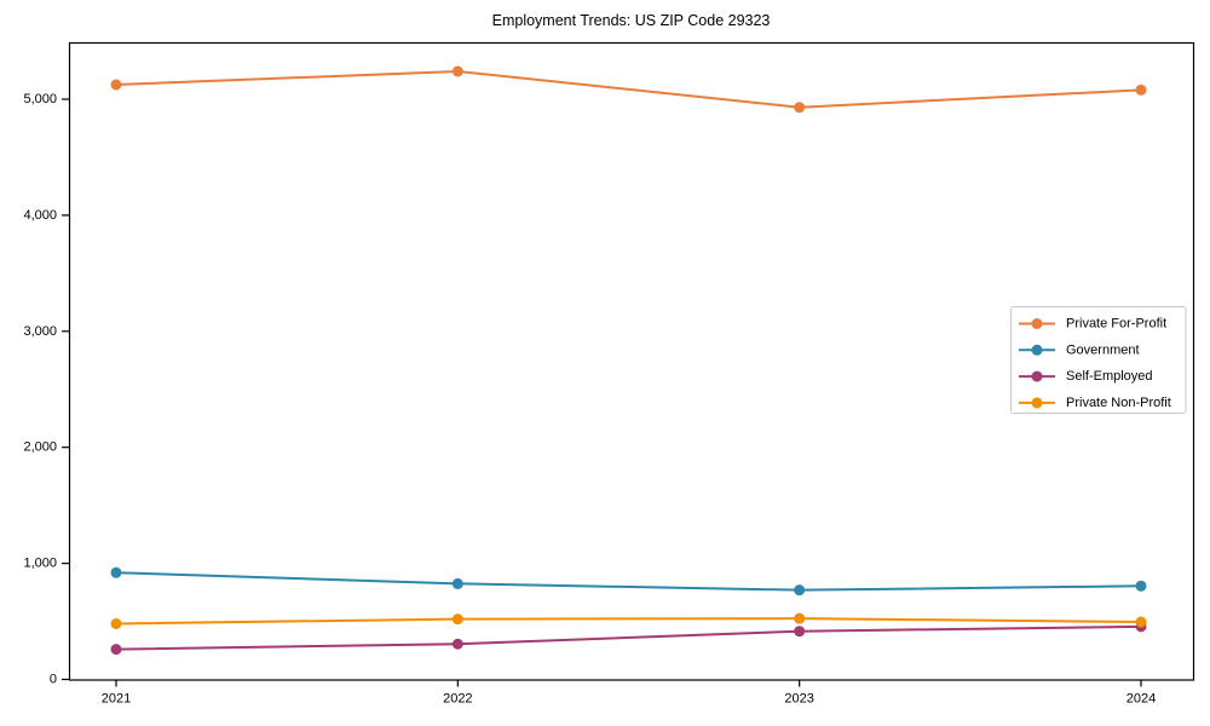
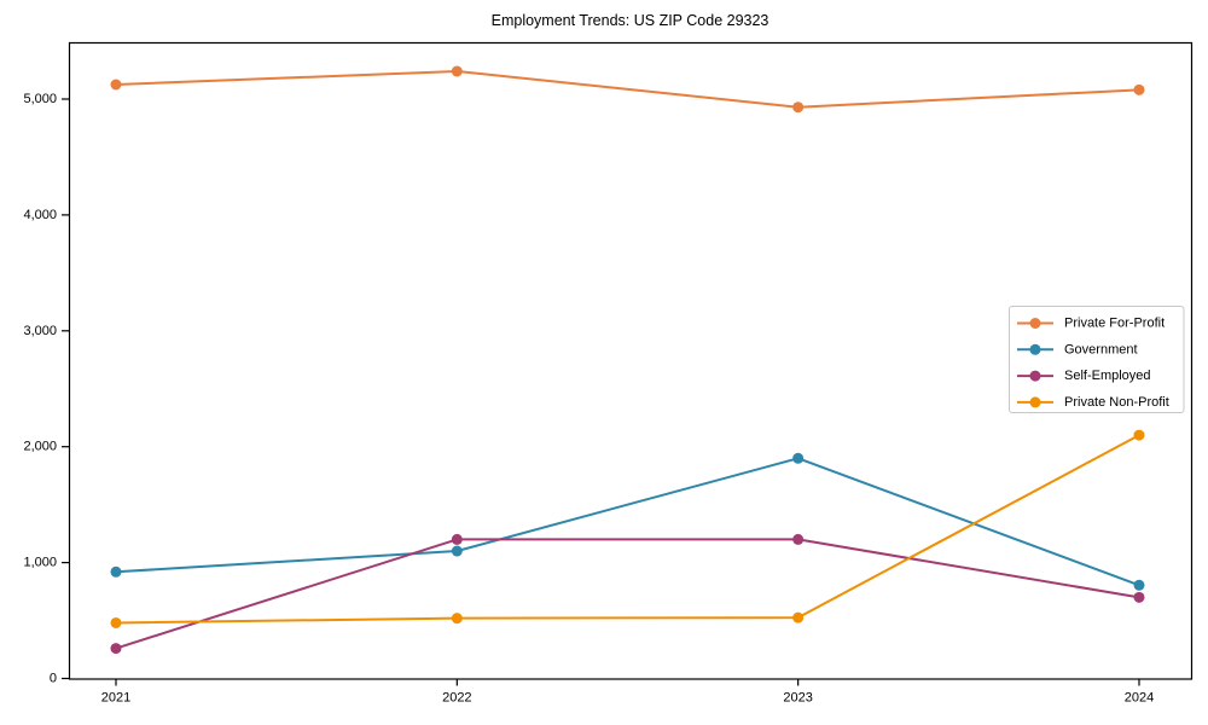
Government/2022: 800 -> 1100
Self-Employed/2022: 300 -> 1200
Government/2023: 800 -> 1900
Self-Employed/2023: 400 -> 1200
Self-Employed/2024: 500 -> 700
Private Non-Profit/2024: 500 -> 2100
